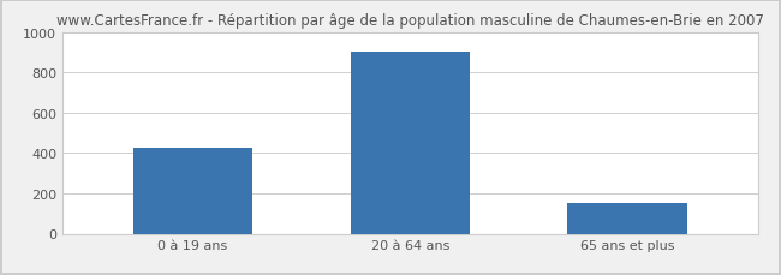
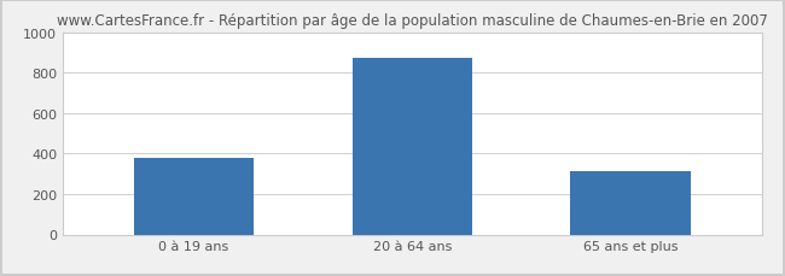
0 à 19 ans: 420 -> 380
20 à 64 ans: 900 -> 870
65 ans et plus: 150 -> 310
